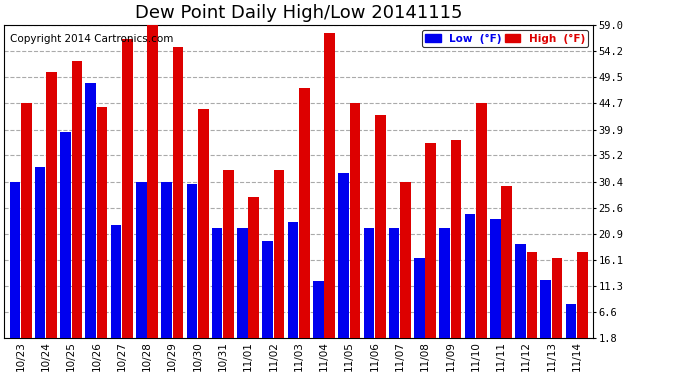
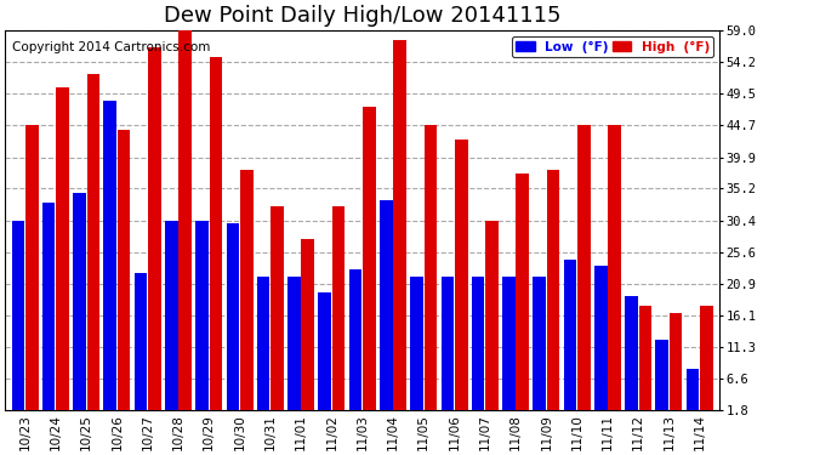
Low (°F)/10/25: 39.4 -> 34.5
High (°F)/10/30: 43.6 -> 38.0
Low (°F)/11/04: 12.2 -> 33.5
Low (°F)/11/05: 32.0 -> 22.0
Low (°F)/11/08: 16.4 -> 22.0
High (°F)/11/11: 29.6 -> 44.7
